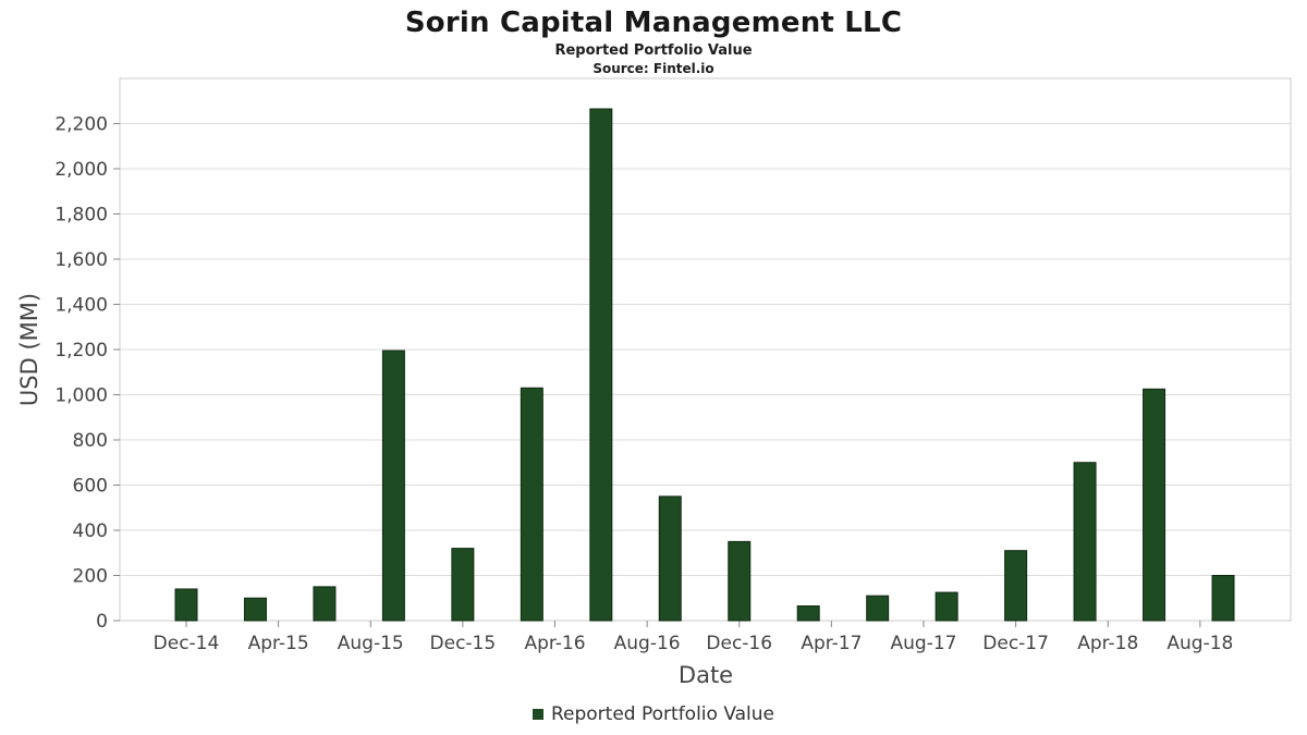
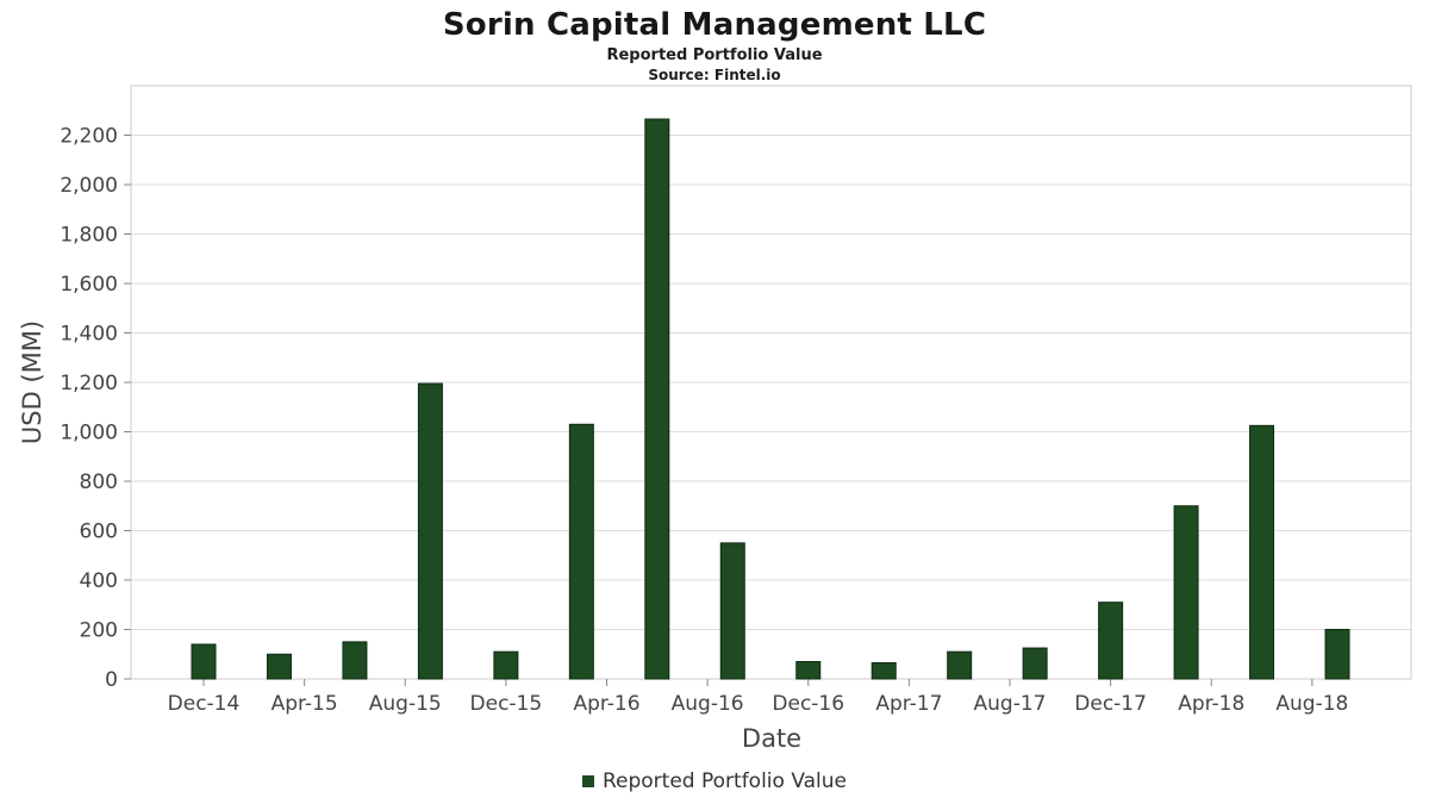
Dec-15: 320 -> 110
Dec-16: 350 -> 70
